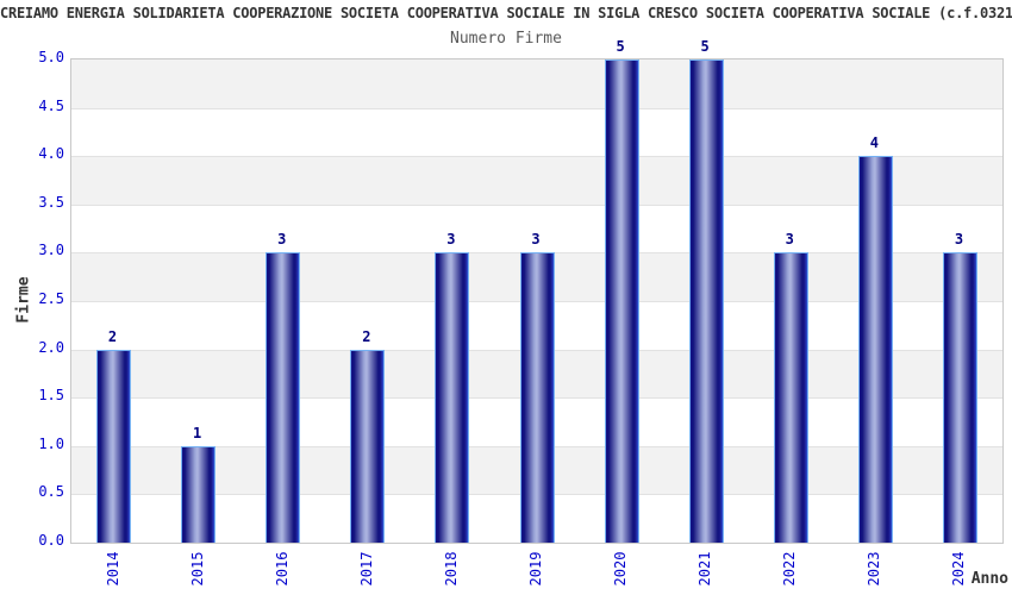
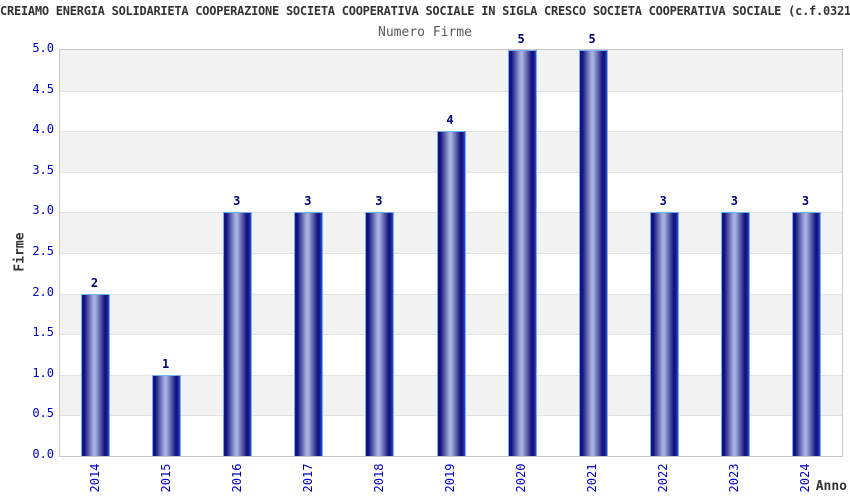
2017: 2 -> 3
2019: 3 -> 4
2023: 4 -> 3
